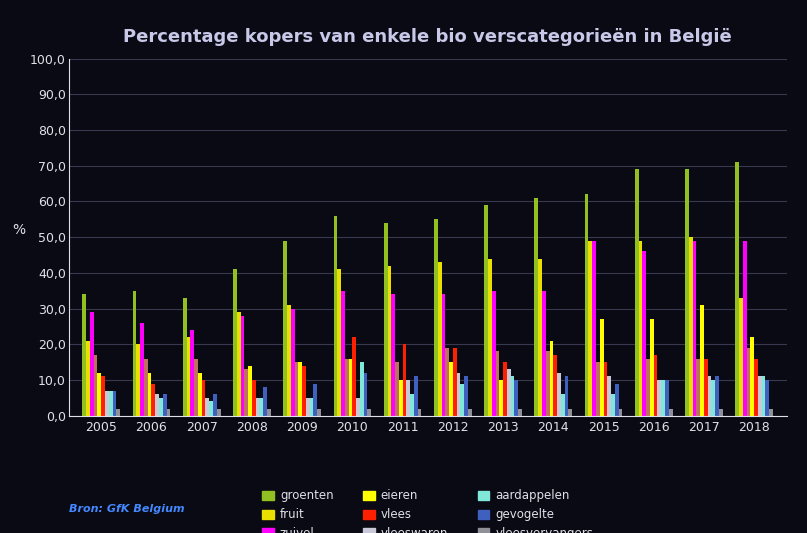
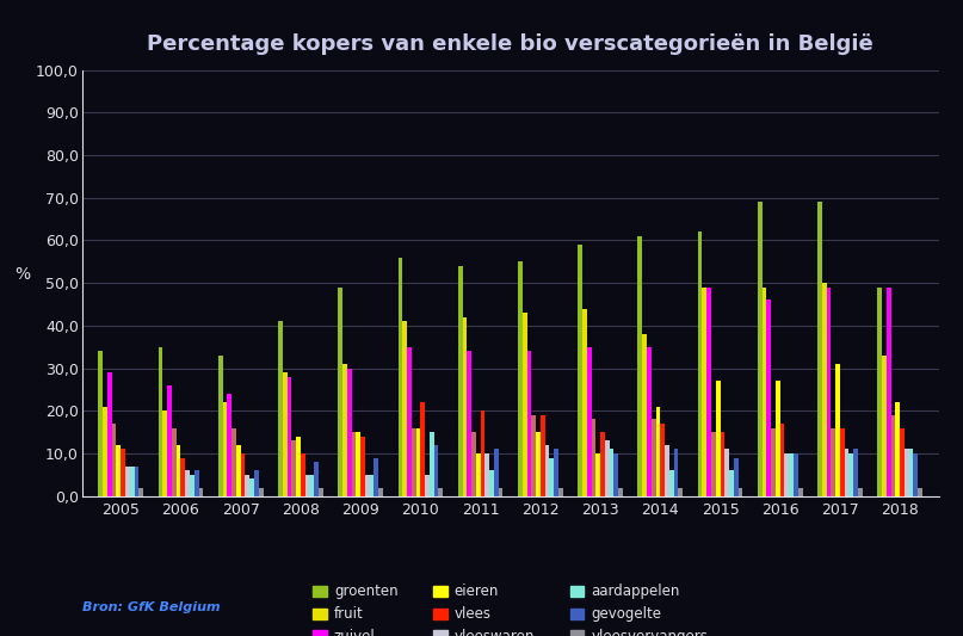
fruit/2014: 44 -> 38
groenten/2018: 71 -> 49
